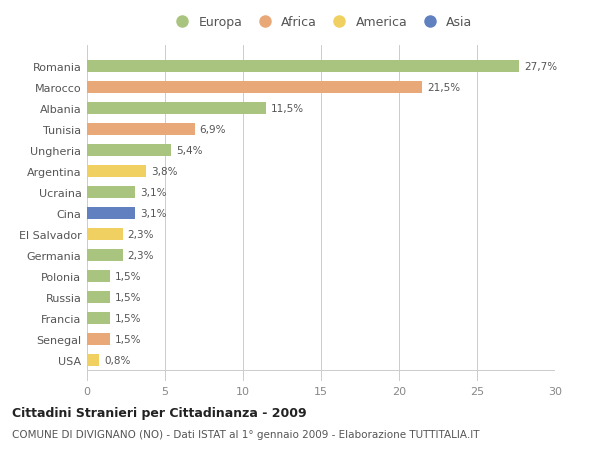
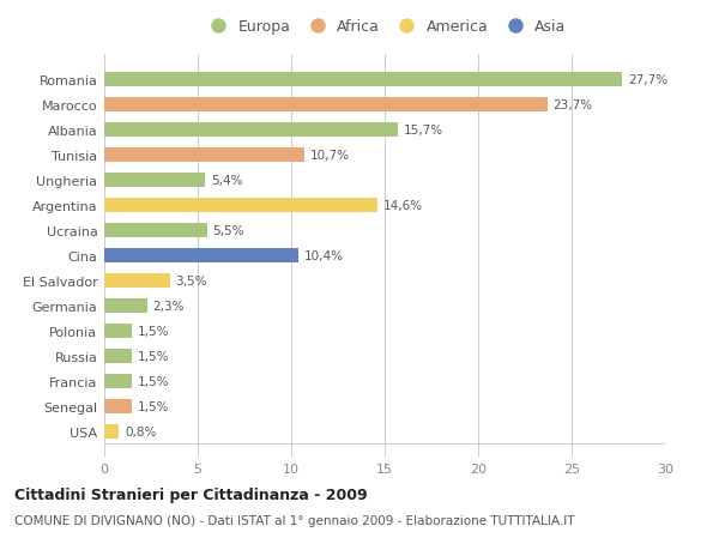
Marocco: 21,5% -> 23,7%
Albania: 11,5% -> 15,7%
Tunisia: 6,9% -> 10,7%
Argentina: 3,8% -> 14,6%
Ucraina: 3,1% -> 5,5%
Cina: 3,1% -> 10,4%
El Salvador: 2,3% -> 3,5%
